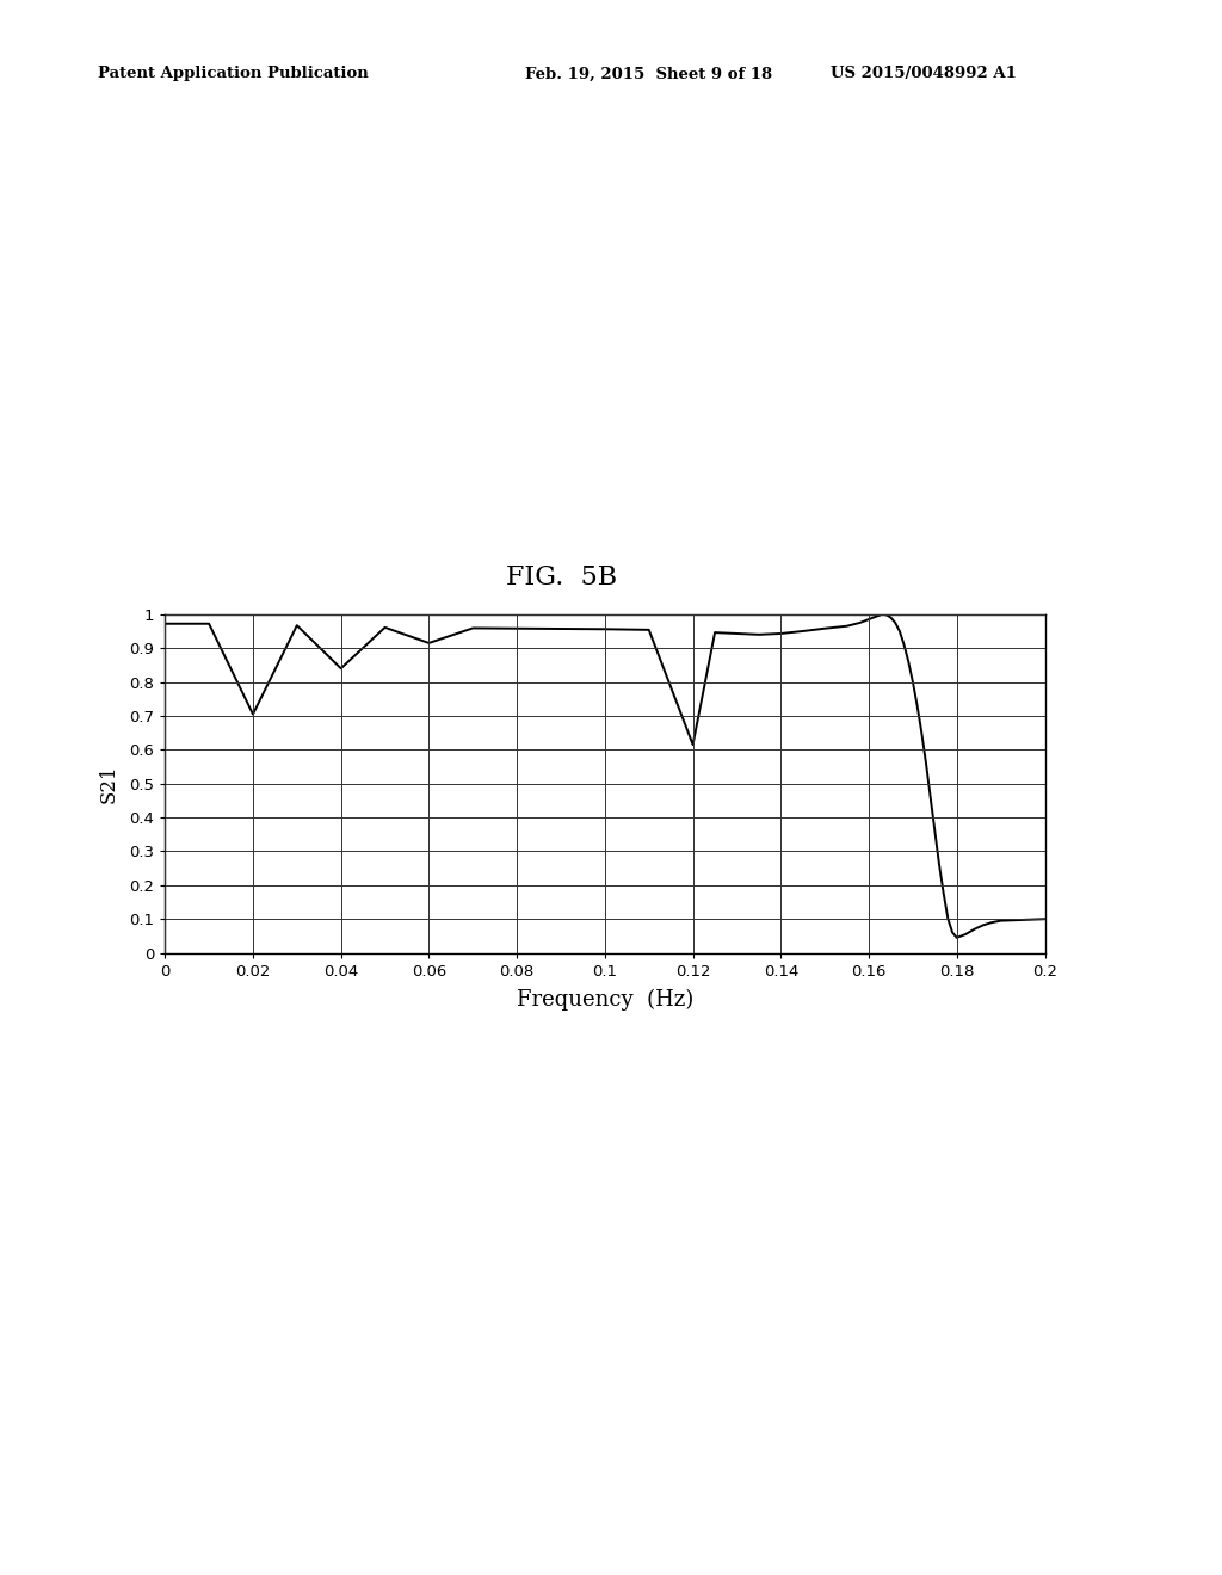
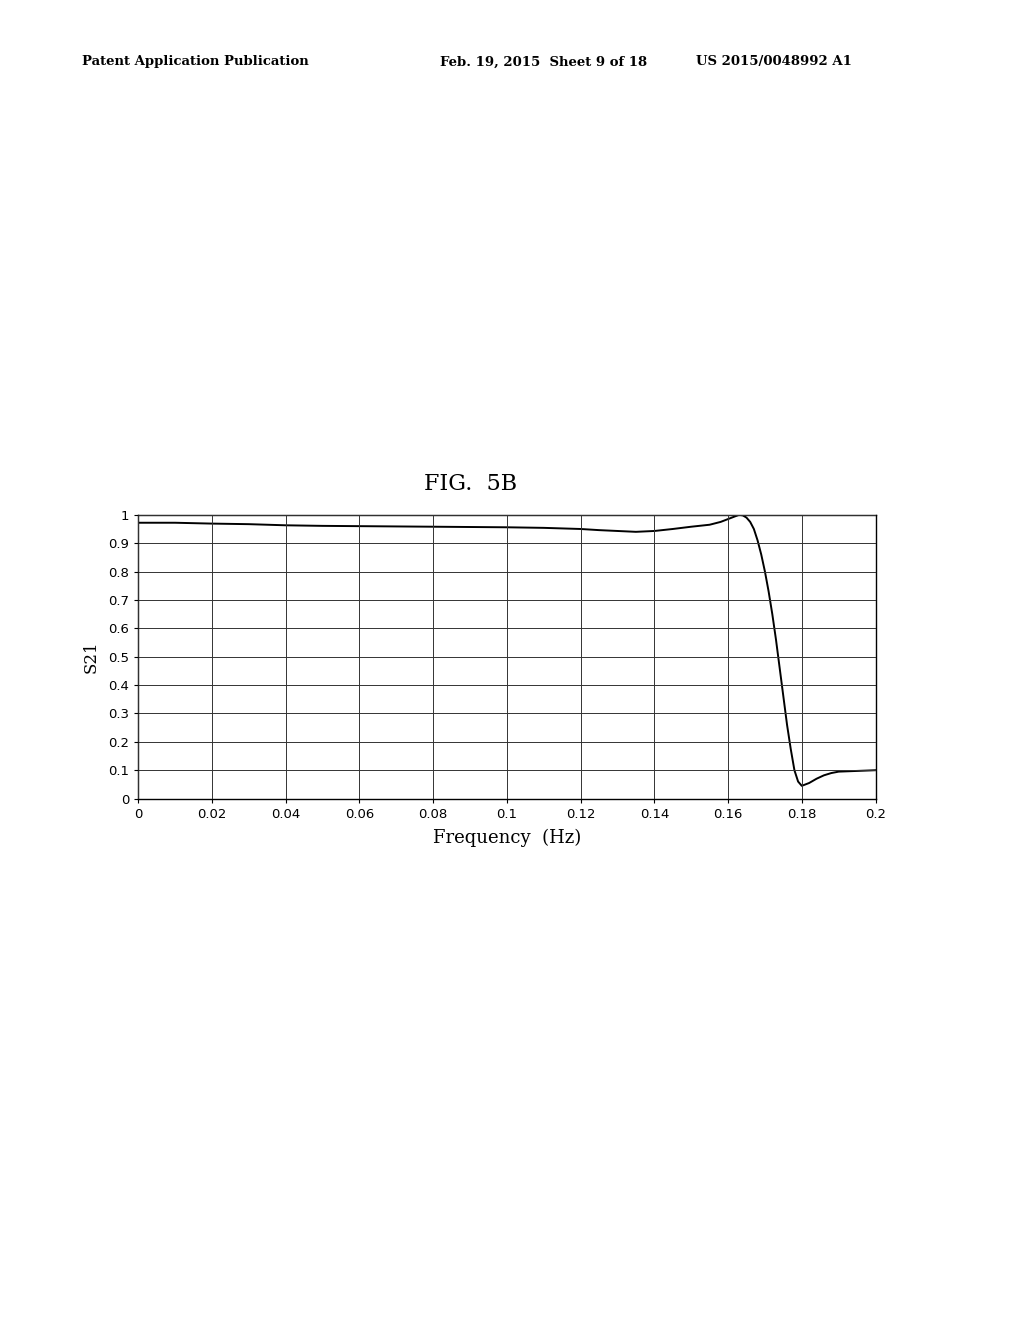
0.02: 0.705 -> 0.969
0.04: 0.840 -> 0.963
0.06: 0.915 -> 0.960
0.12: 0.615 -> 0.950
